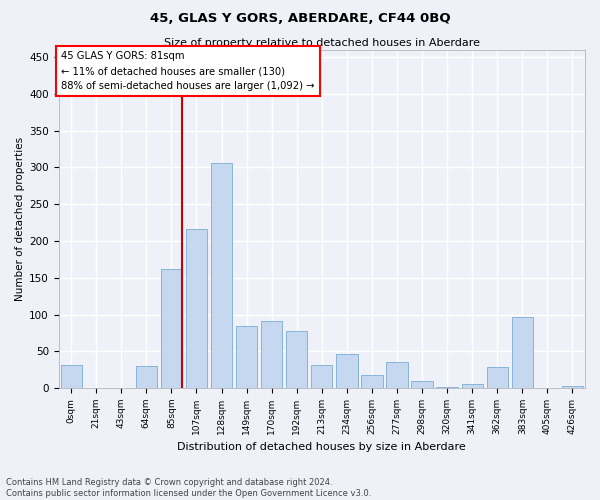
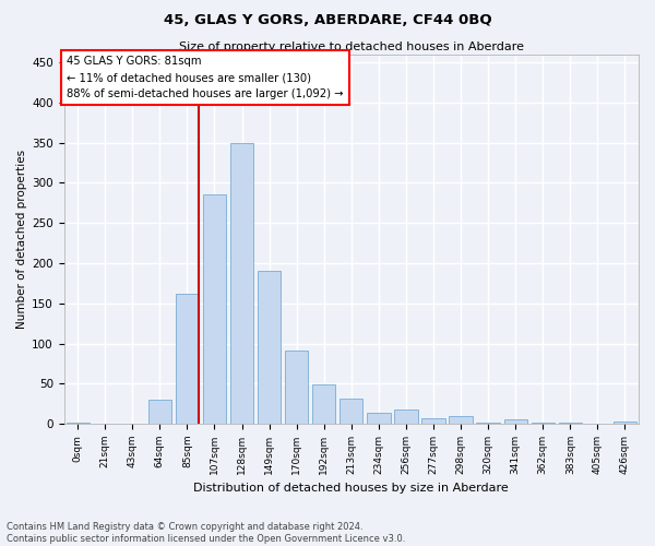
0sqm: 32 -> 2
107sqm: 216 -> 285
128sqm: 306 -> 350
149sqm: 84 -> 190
192sqm: 78 -> 49
234sqm: 46 -> 14
277sqm: 36 -> 7
362sqm: 28 -> 1
383sqm: 96 -> 1
